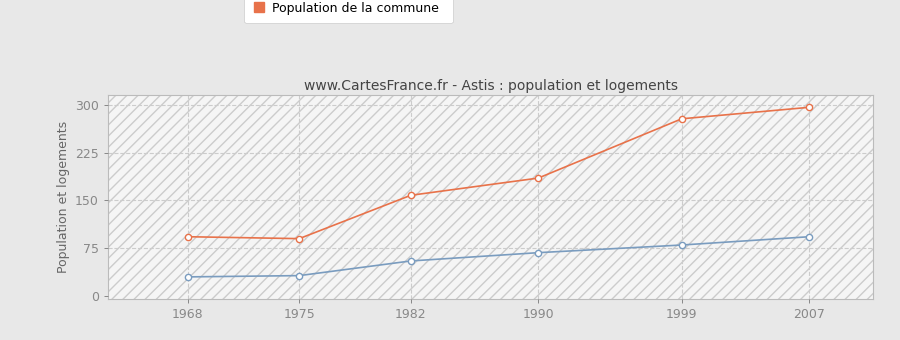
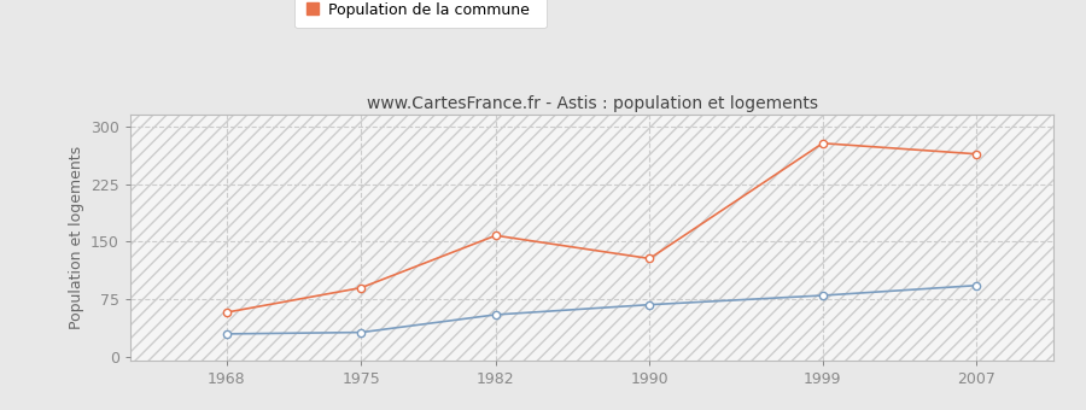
Population de la commune/1968: 93 -> 58
Population de la commune/1990: 185 -> 128
Population de la commune/2007: 296 -> 264
